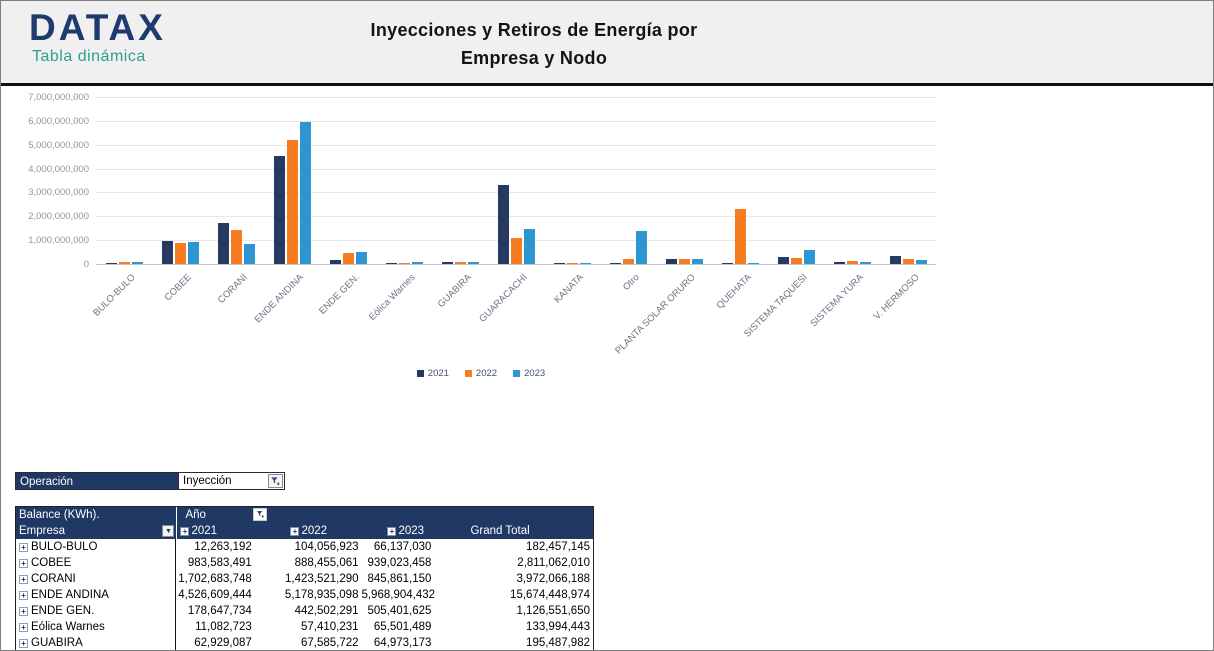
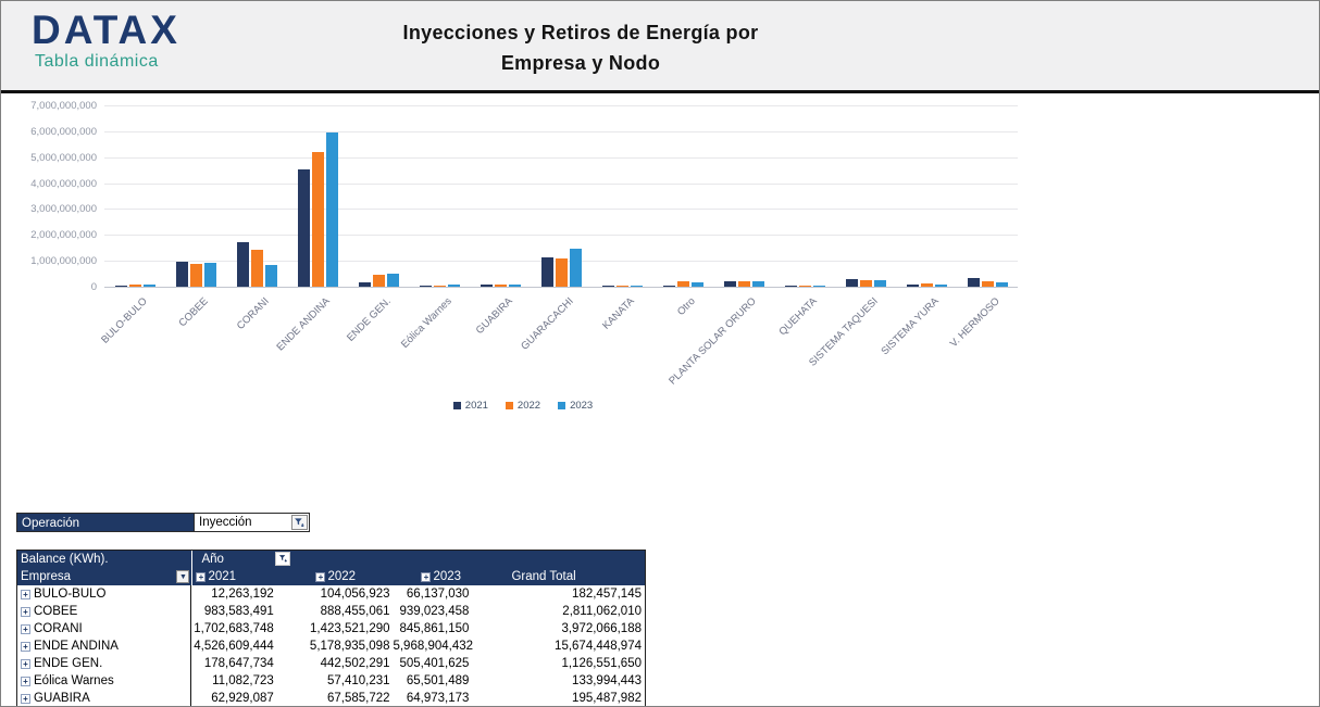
2021/GUARACACHI: 3300000000 -> 1200000000
2023/Otro: 1400000000 -> 200000000
2022/QUEHATA: 2300000000 -> 100000000
2023/SISTEMA TAQUESI: 600000000 -> 200000000
